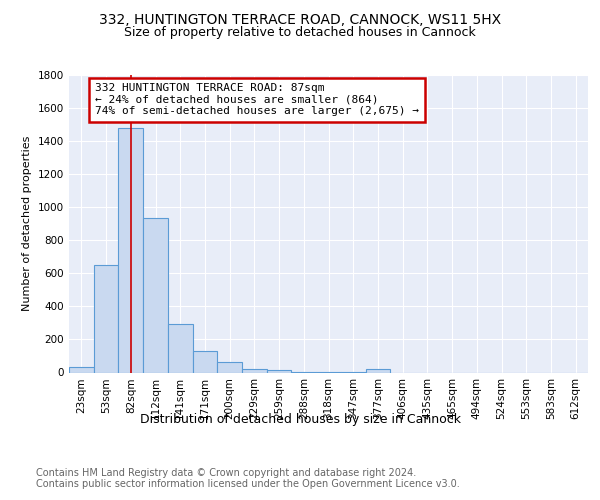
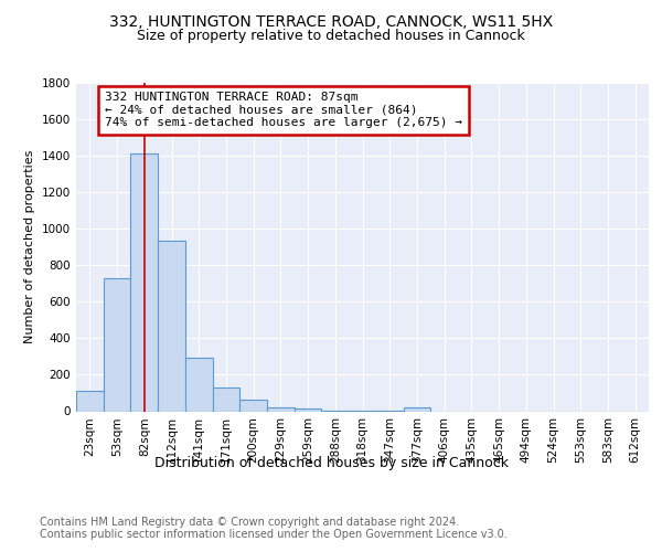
23sqm: 40 -> 110
53sqm: 650 -> 730
82sqm: 1480 -> 1410
